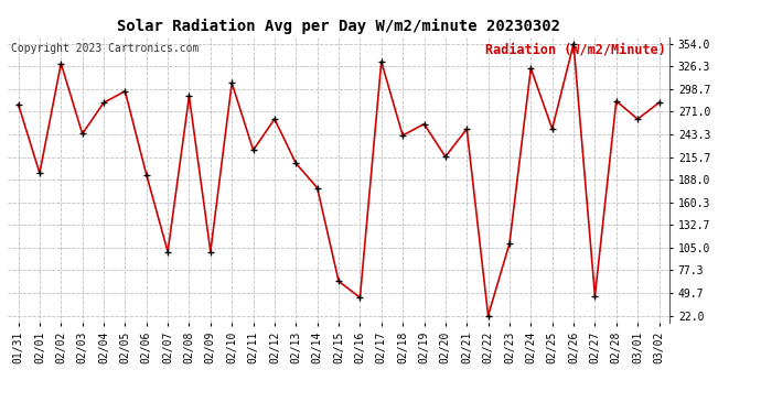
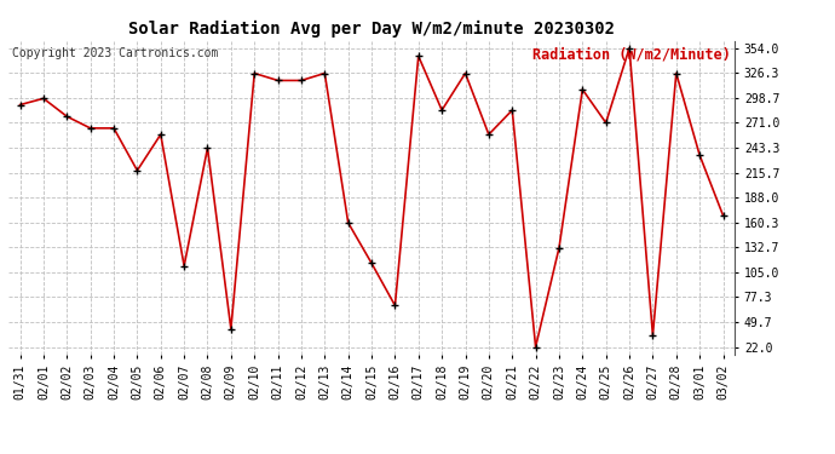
01/31: 280 -> 291
02/01: 196 -> 298
02/02: 330 -> 278
02/03: 244 -> 265
02/04: 282 -> 265
02/05: 296 -> 218
02/06: 194 -> 258
02/07: 100 -> 112
02/08: 290 -> 243
02/09: 100 -> 42
02/10: 306 -> 326
02/11: 224 -> 318
02/12: 262 -> 318
02/13: 208 -> 326
02/14: 178 -> 160
02/15: 64 -> 115
02/16: 44 -> 68
02/17: 332 -> 345
02/18: 242 -> 285
02/19: 256 -> 326
02/20: 216 -> 258
02/21: 250 -> 285
02/23: 110 -> 132
02/24: 324 -> 308
02/25: 250 -> 271
02/27: 46 -> 35
02/28: 284 -> 326
03/01: 262 -> 235
03/02: 282 -> 168
